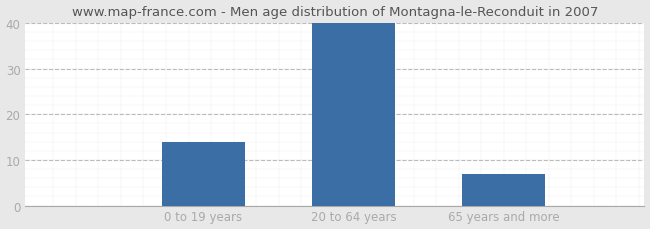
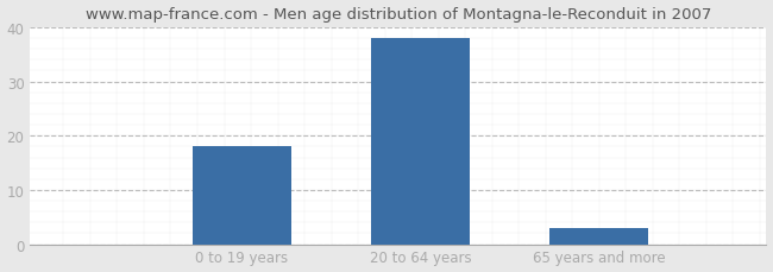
0 to 19 years: 14 -> 18
20 to 64 years: 40 -> 38
65 years and more: 7 -> 3
